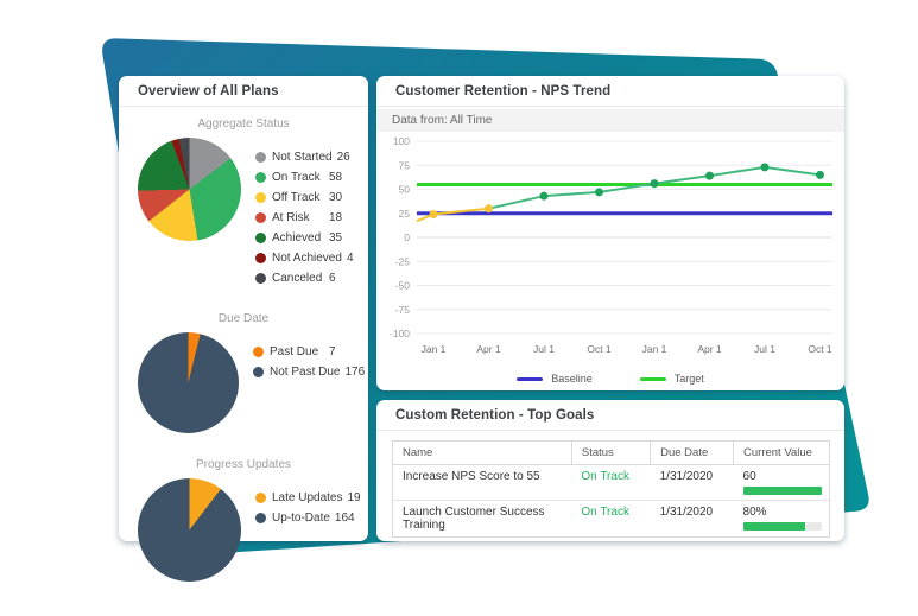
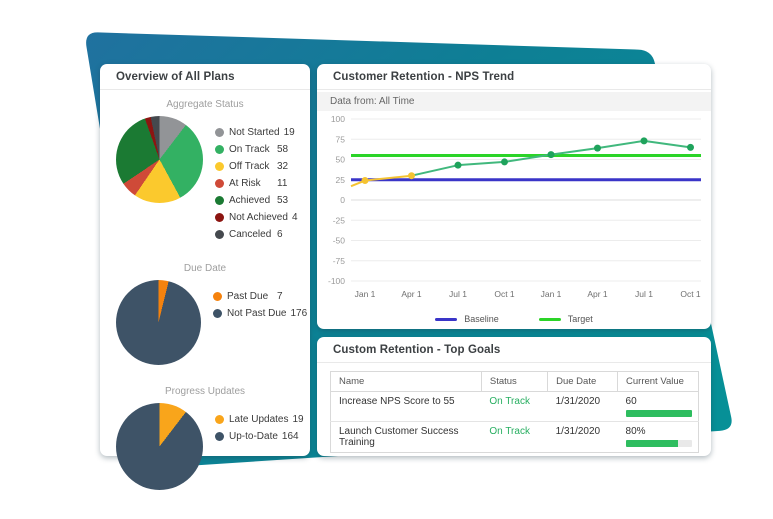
Aggregate Status/Not Started: 26 -> 19
Aggregate Status/Off Track: 30 -> 32
Aggregate Status/At Risk: 18 -> 11
Aggregate Status/Achieved: 35 -> 53
